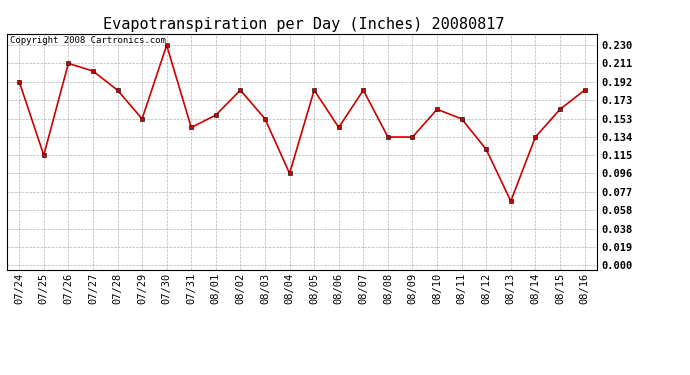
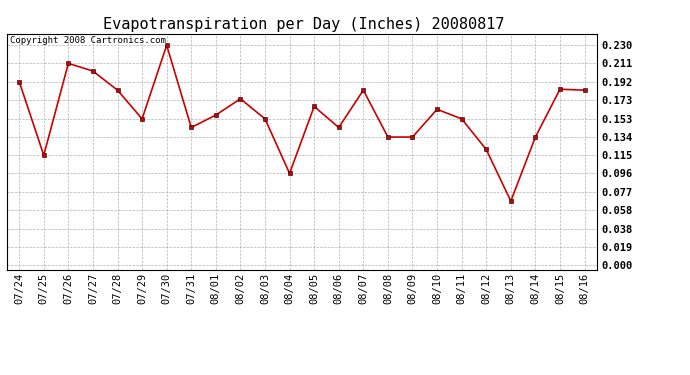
08/02: 0.183 -> 0.174
08/05: 0.183 -> 0.166
08/15: 0.163 -> 0.184
